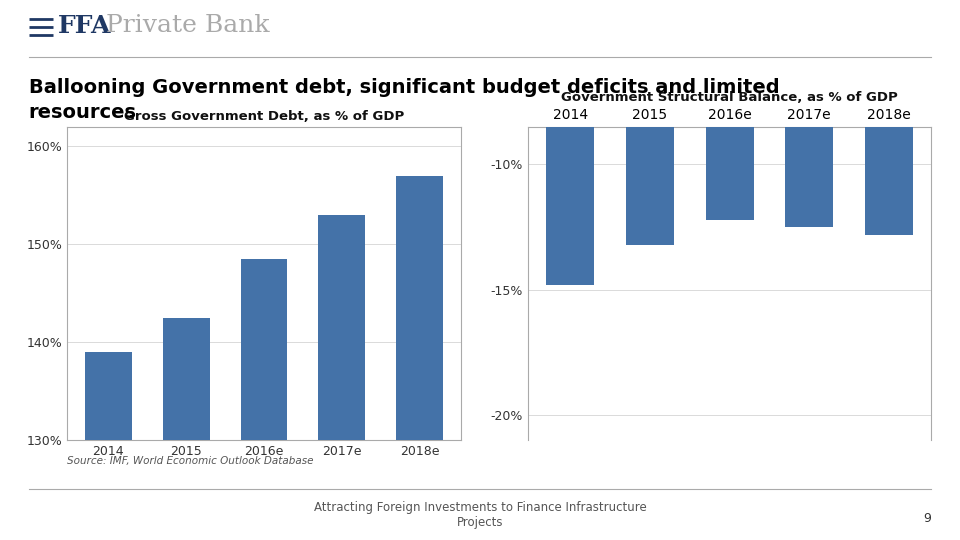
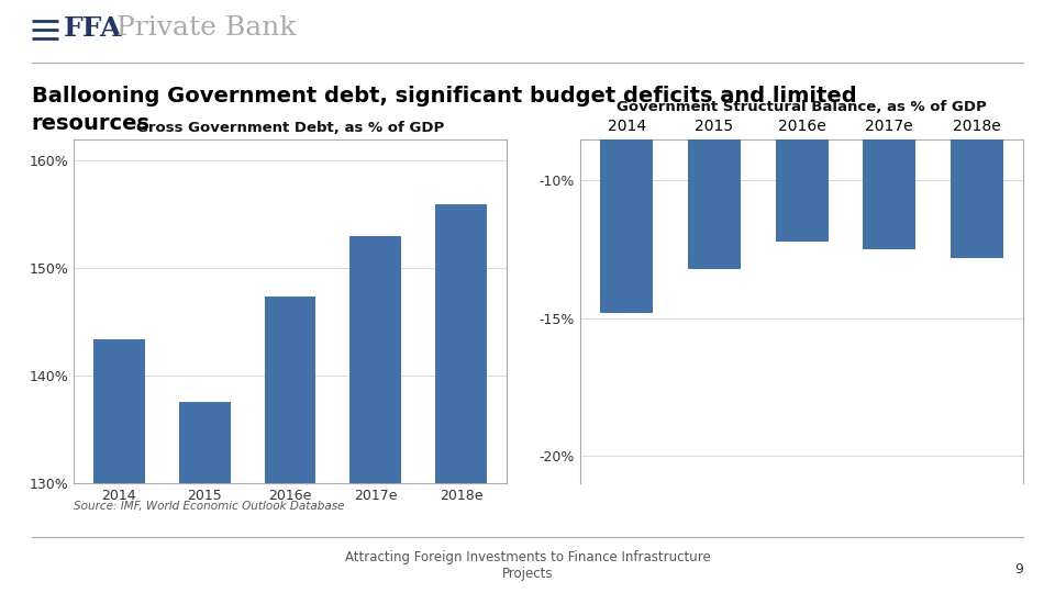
Gross Government Debt, as % of GDP/2014: 139.0% -> 143.4%
Gross Government Debt, as % of GDP/2015: 142.5% -> 137.6%
Gross Government Debt, as % of GDP/2016e: 148.5% -> 147.4%
Gross Government Debt, as % of GDP/2018e: 157.0% -> 156.0%
